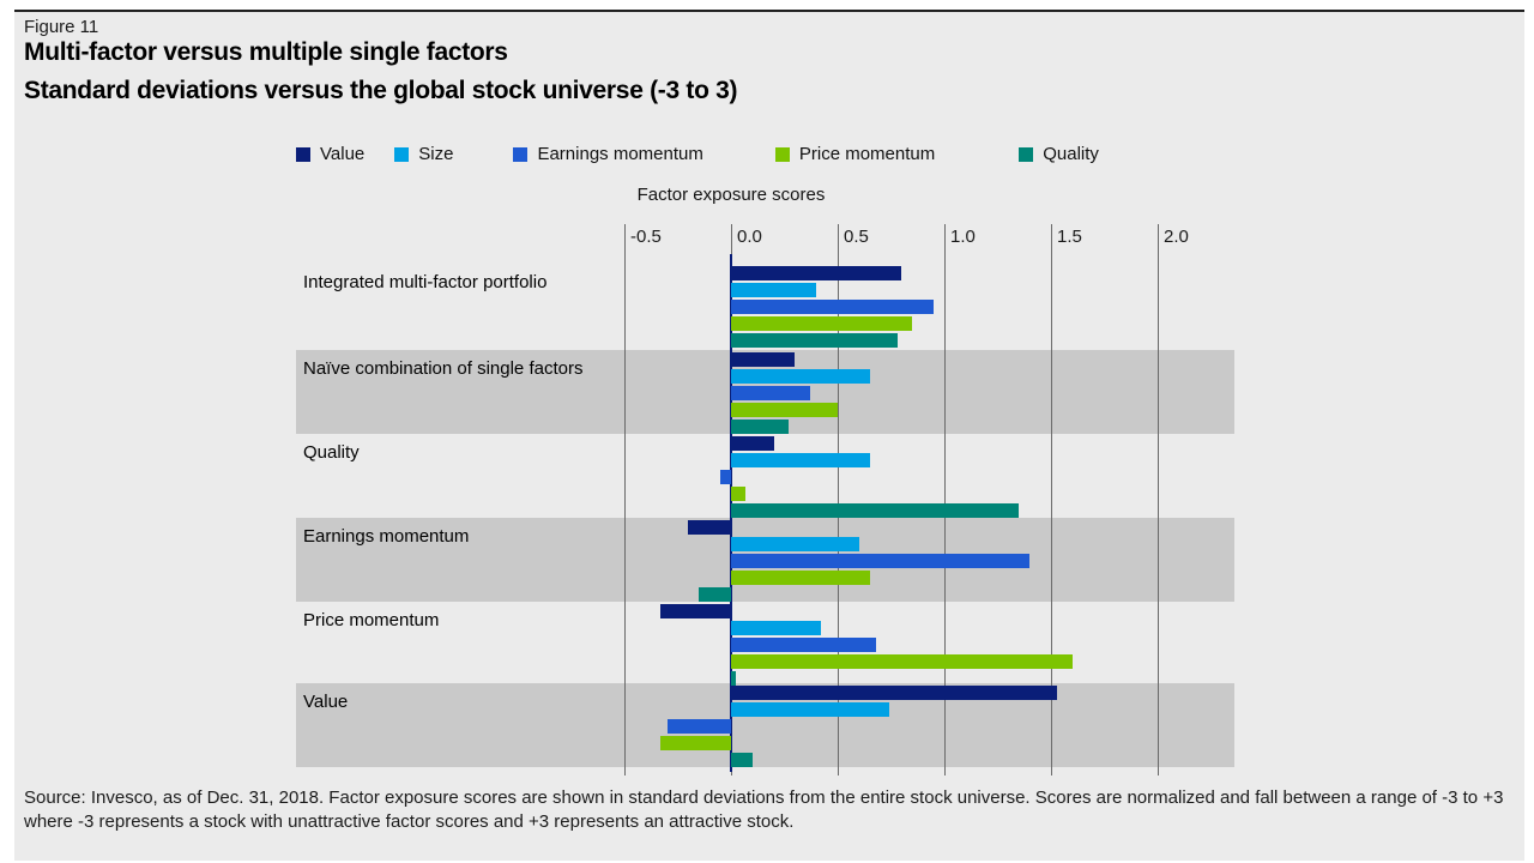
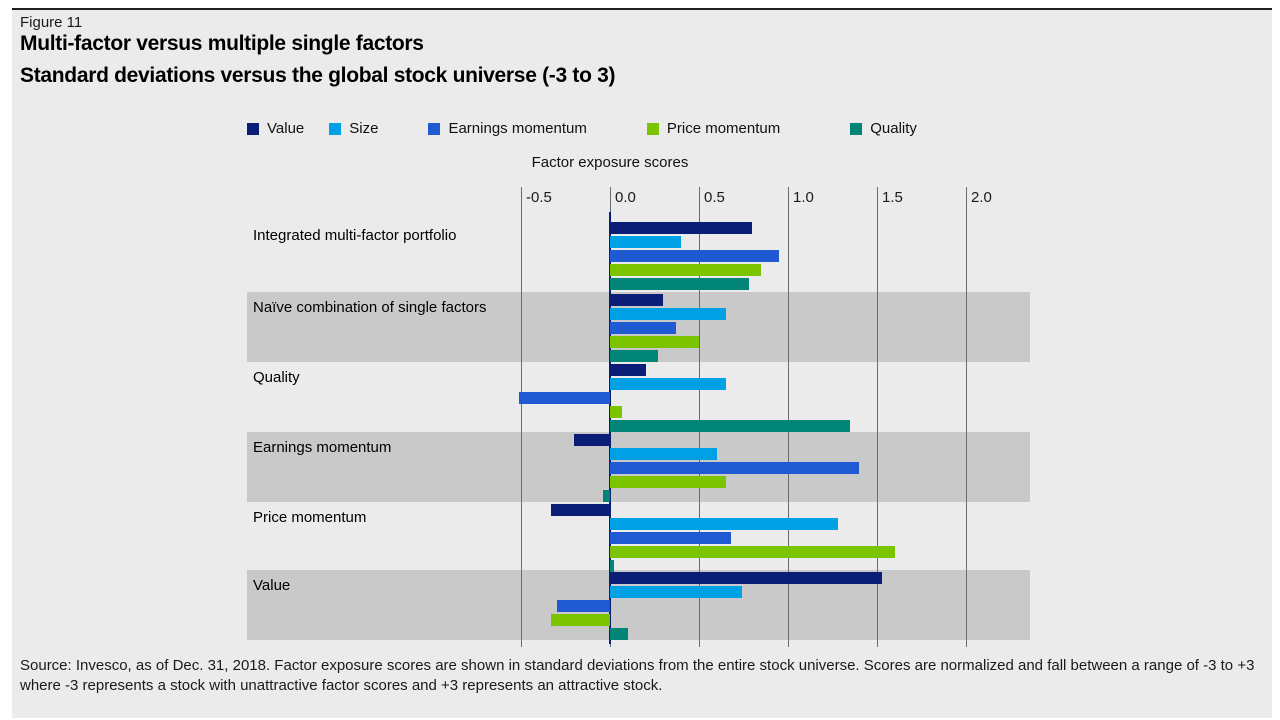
Earnings momentum/Quality: -0.05 -> -0.51
Quality/Earnings momentum: -0.15 -> -0.04
Size/Price momentum: 0.42 -> 1.28
